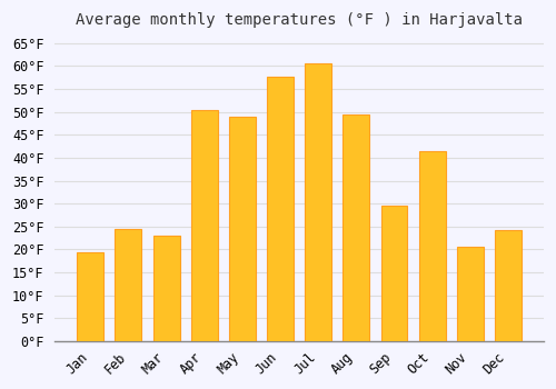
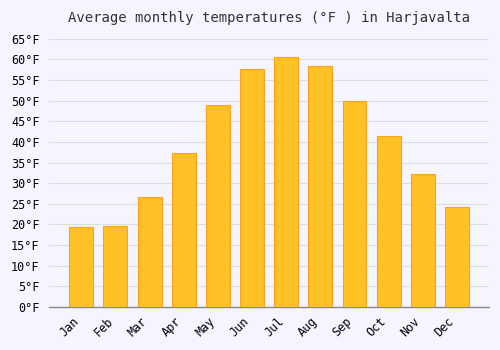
Feb: 24.5°F -> 19.6°F
Mar: 23.0°F -> 26.6°F
Apr: 50.5°F -> 37.4°F
Aug: 49.5°F -> 58.5°F
Sep: 29.5°F -> 49.8°F
Nov: 20.5°F -> 32.2°F
